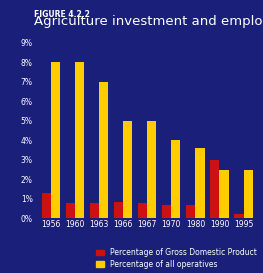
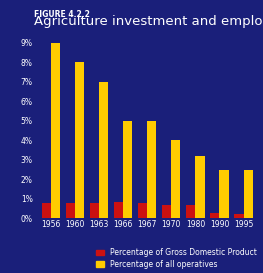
Percentage of Gross Domestic Product/1956: 1.3% -> 0.8%
Percentage of all operatives/1956: 8.0% -> 9.0%
Percentage of all operatives/1980: 3.6% -> 3.2%
Percentage of Gross Domestic Product/1990: 3.0% -> 0.3%
